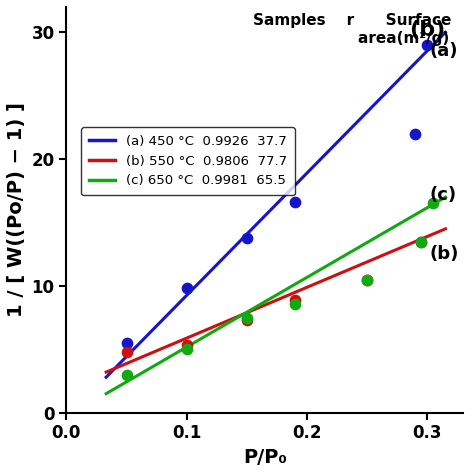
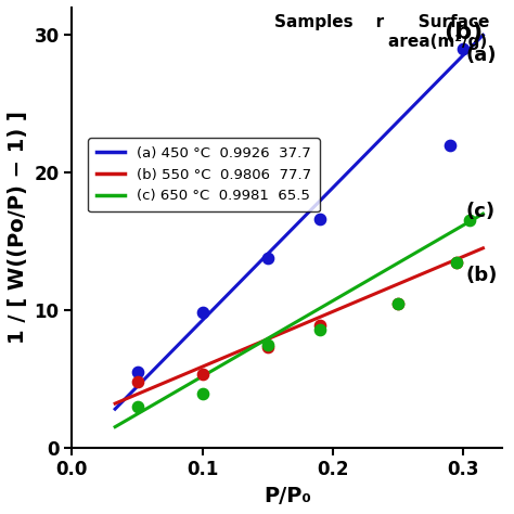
(c) 650 °C 0.9981 65.5/0.1: 5.0 -> 3.9
